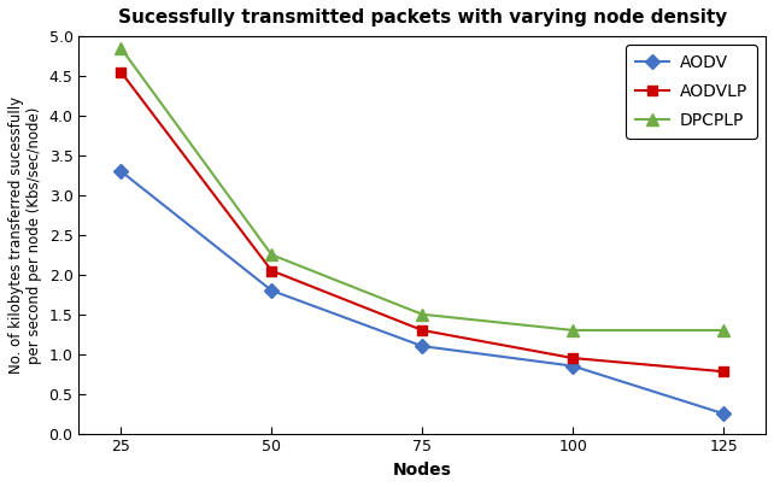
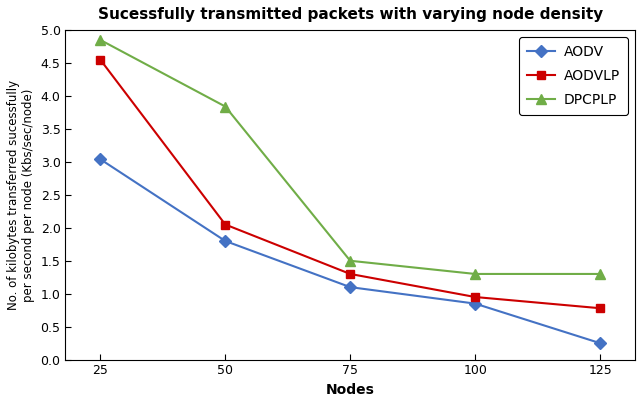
AODV/25: 3.30 -> 3.04
DPCPLP/50: 2.25 -> 3.84
